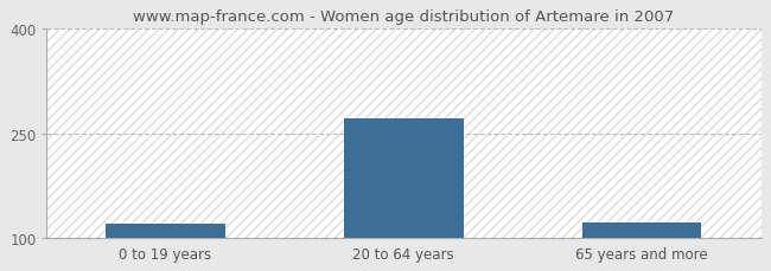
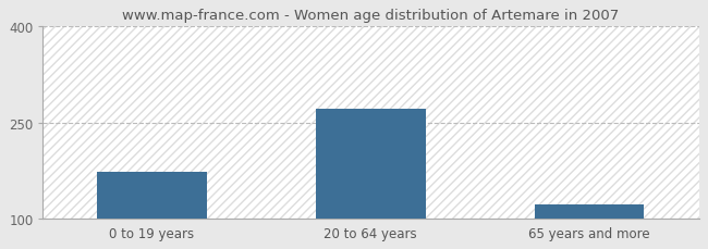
0 to 19 years: 120 -> 172
